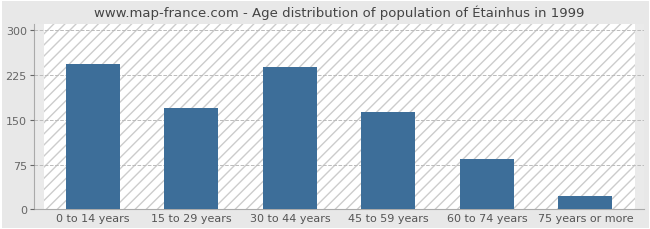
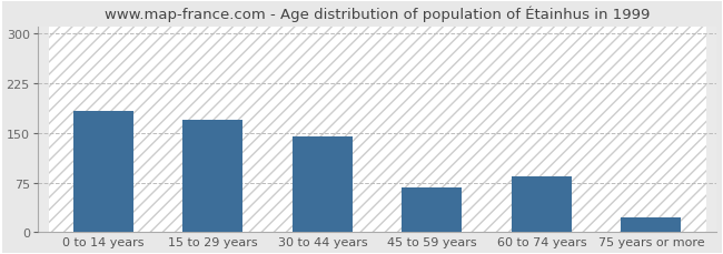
0 to 14 years: 243 -> 184
30 to 44 years: 238 -> 144
45 to 59 years: 163 -> 68
